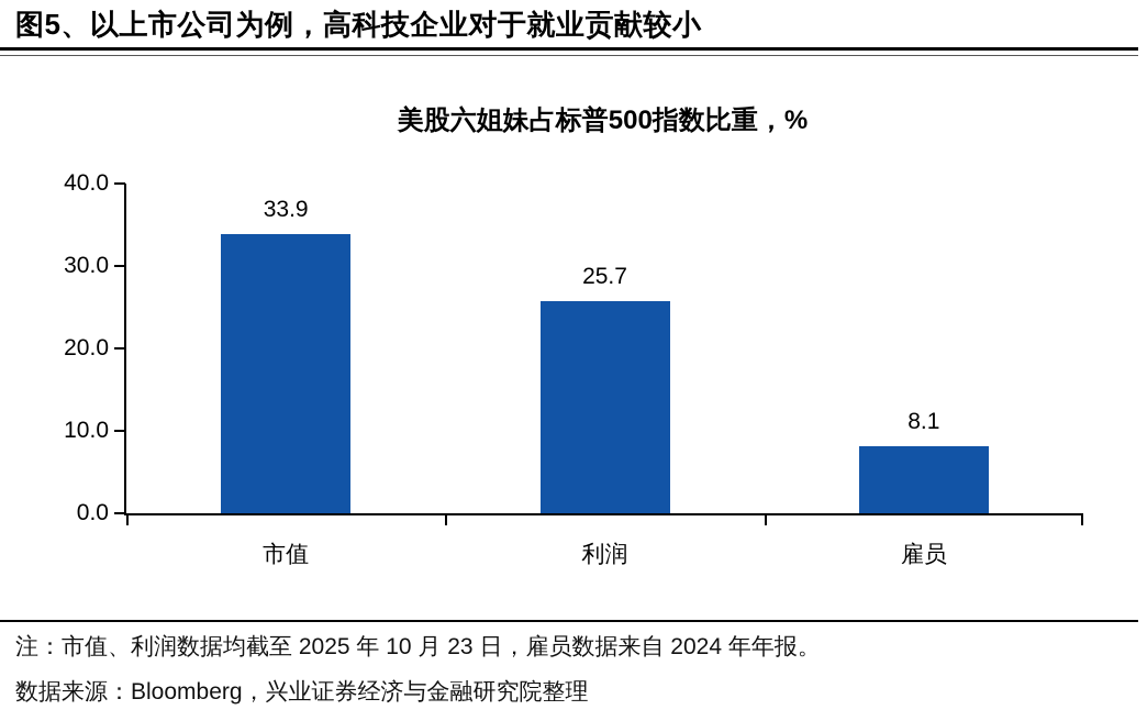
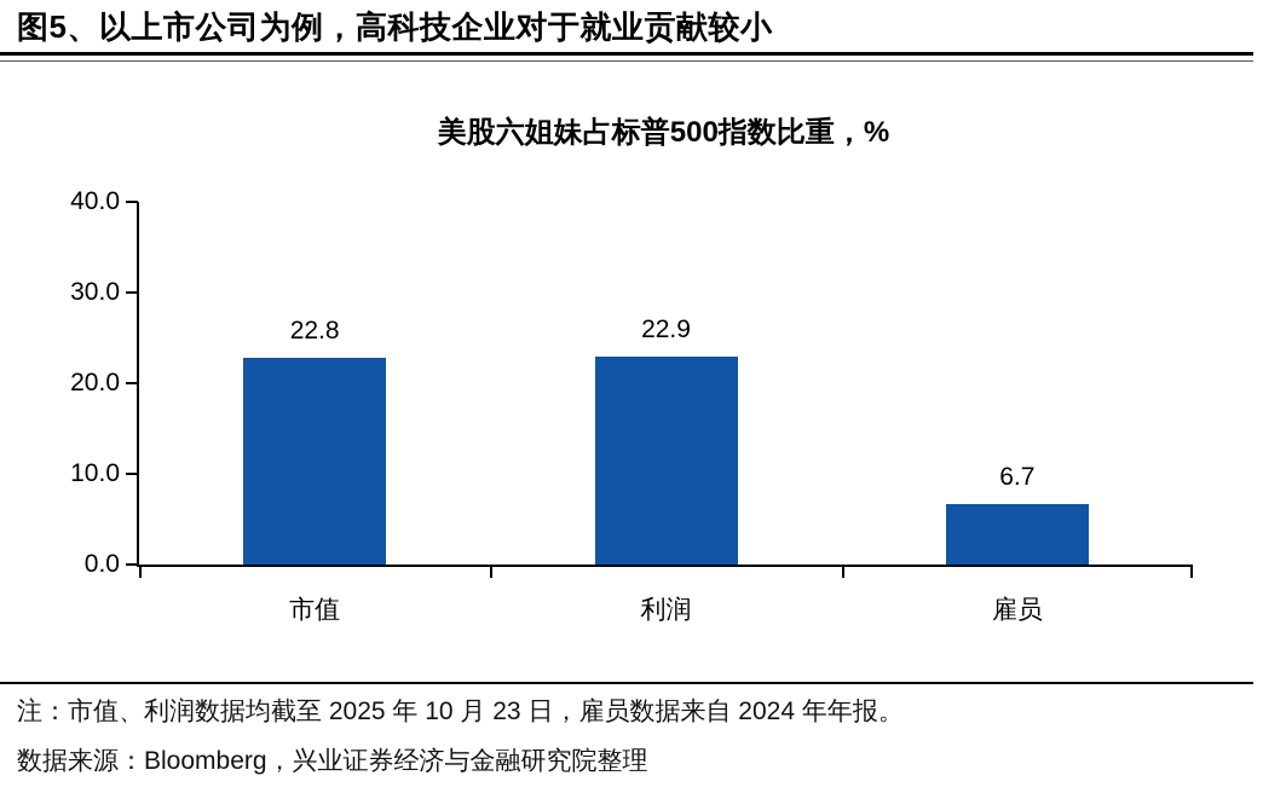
市值: 33.9 -> 22.8
利润: 25.7 -> 22.9
雇员: 8.1 -> 6.7
